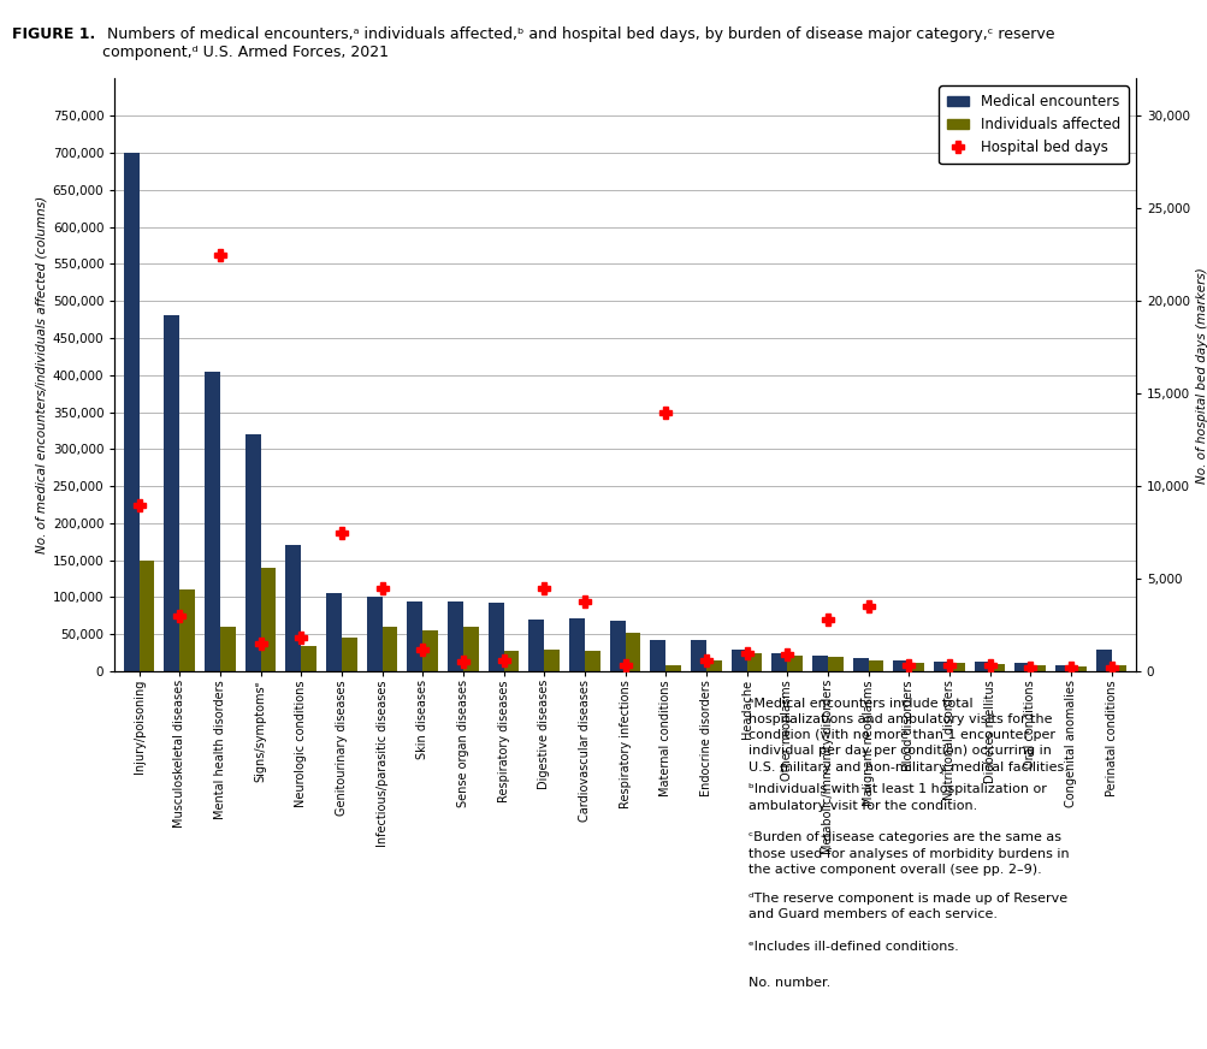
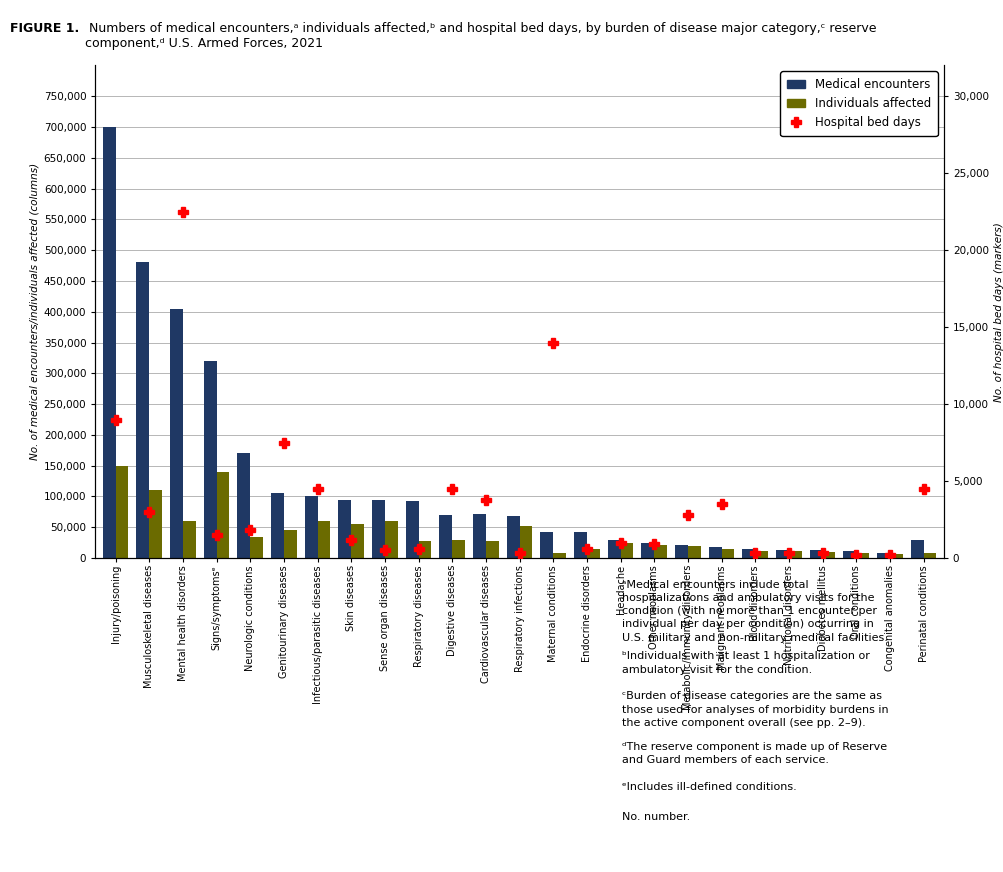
Hospital bed days/Perinatal conditions: 200 -> 4,500
